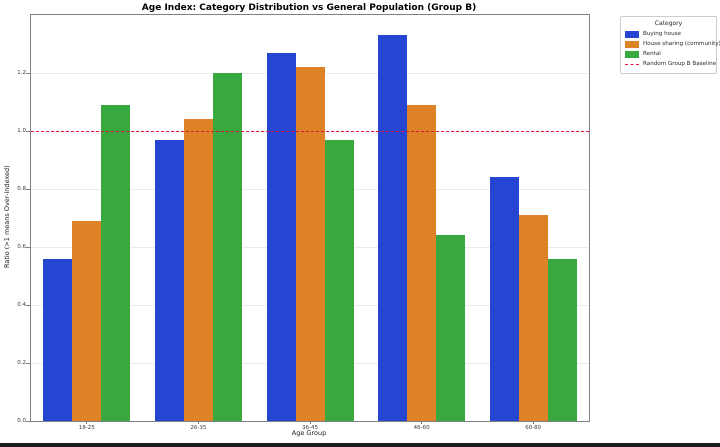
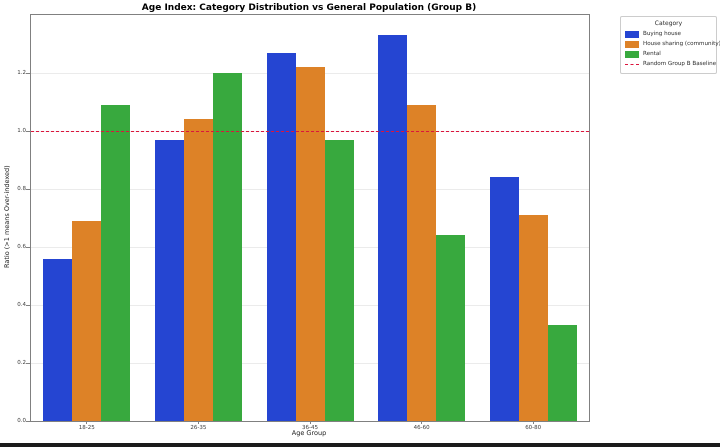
Rental/60-80: 0.56 -> 0.33
